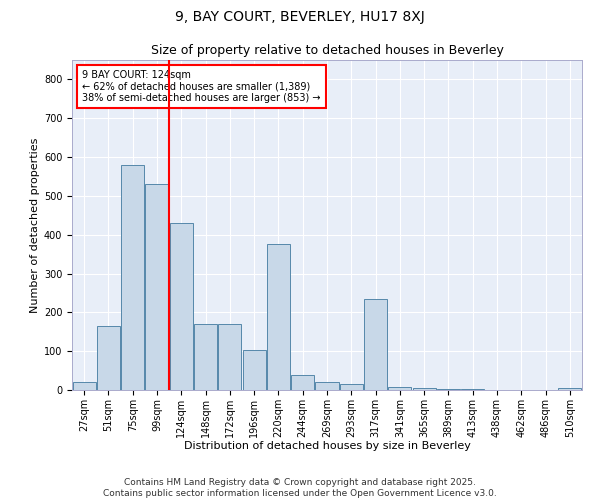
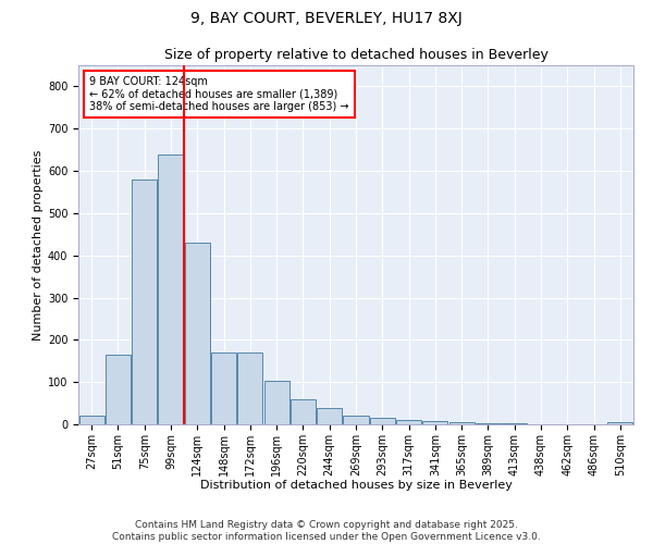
99sqm: 530 -> 640
220sqm: 375 -> 58
317sqm: 235 -> 10
